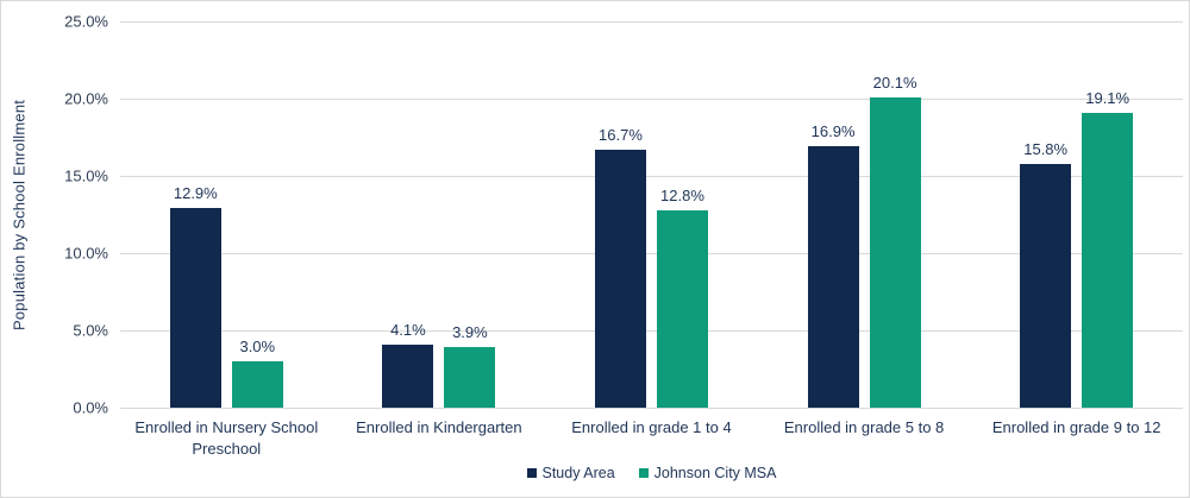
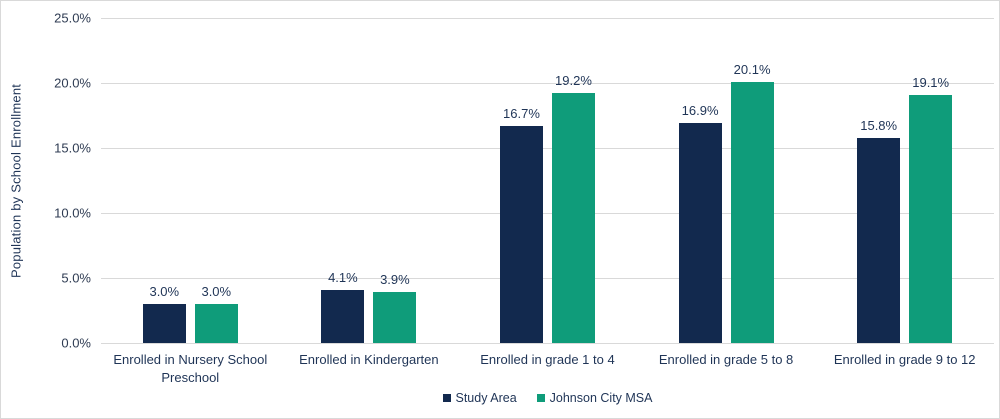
Study Area/Enrolled in Nursery School Preschool: 12.9% -> 3.0%
Johnson City MSA/Enrolled in grade 1 to 4: 12.8% -> 19.2%
